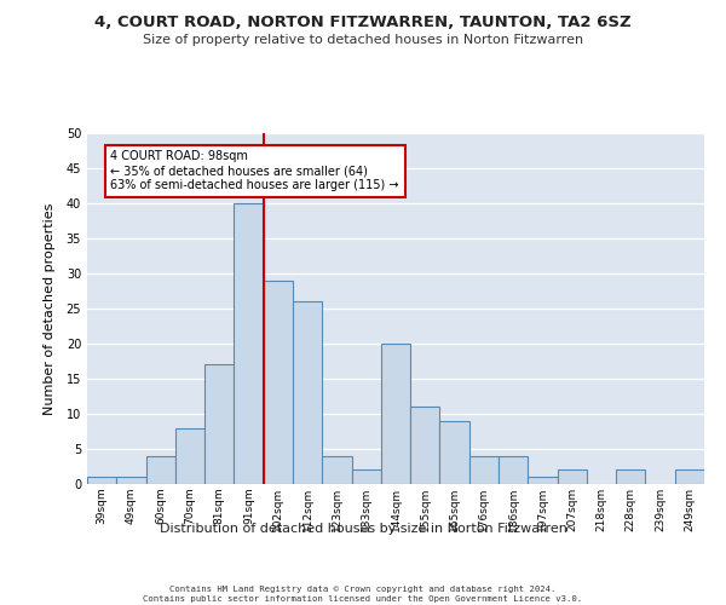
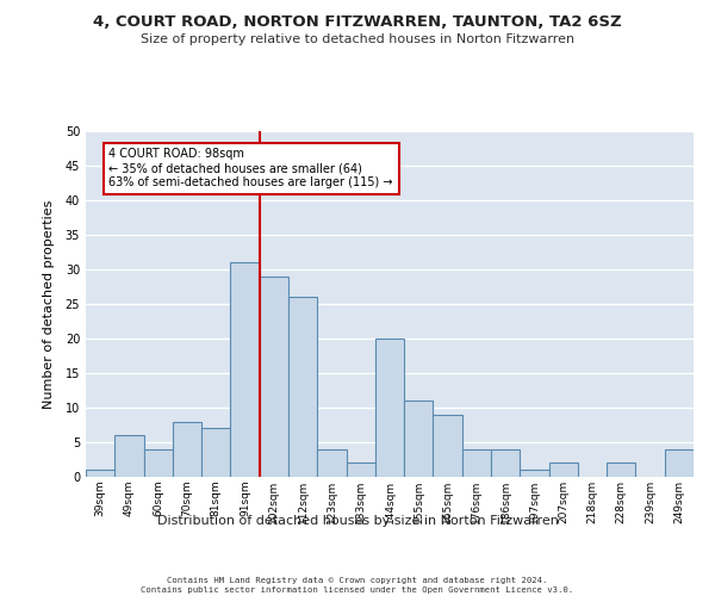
49sqm: 1 -> 6
81sqm: 17 -> 7
91sqm: 40 -> 31
249sqm: 2 -> 4
